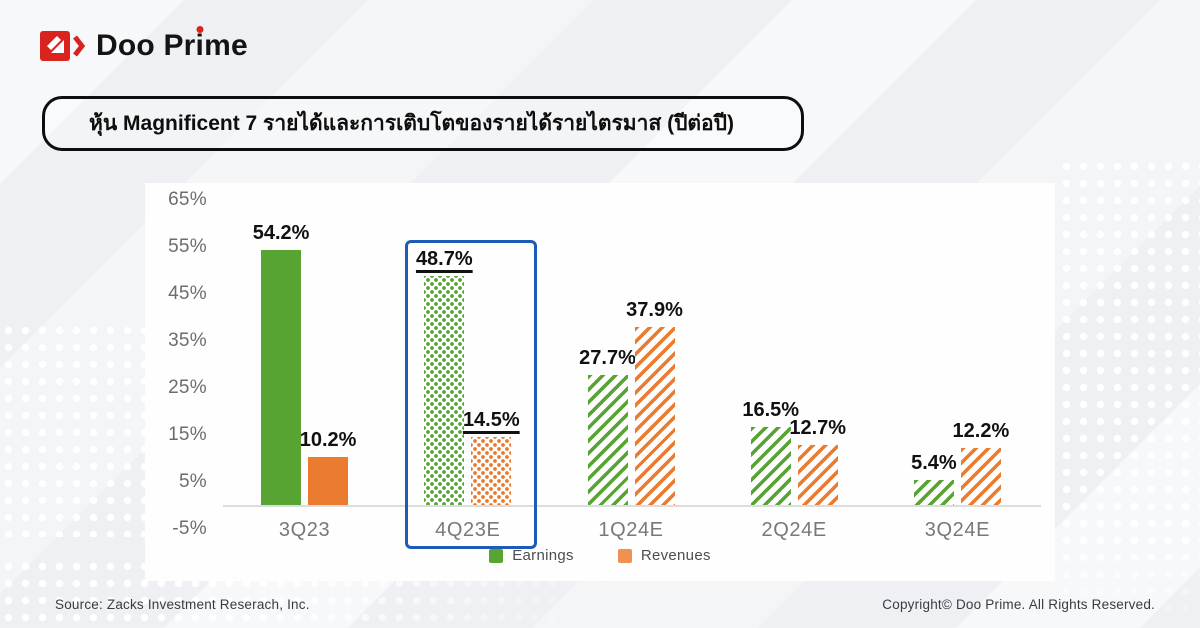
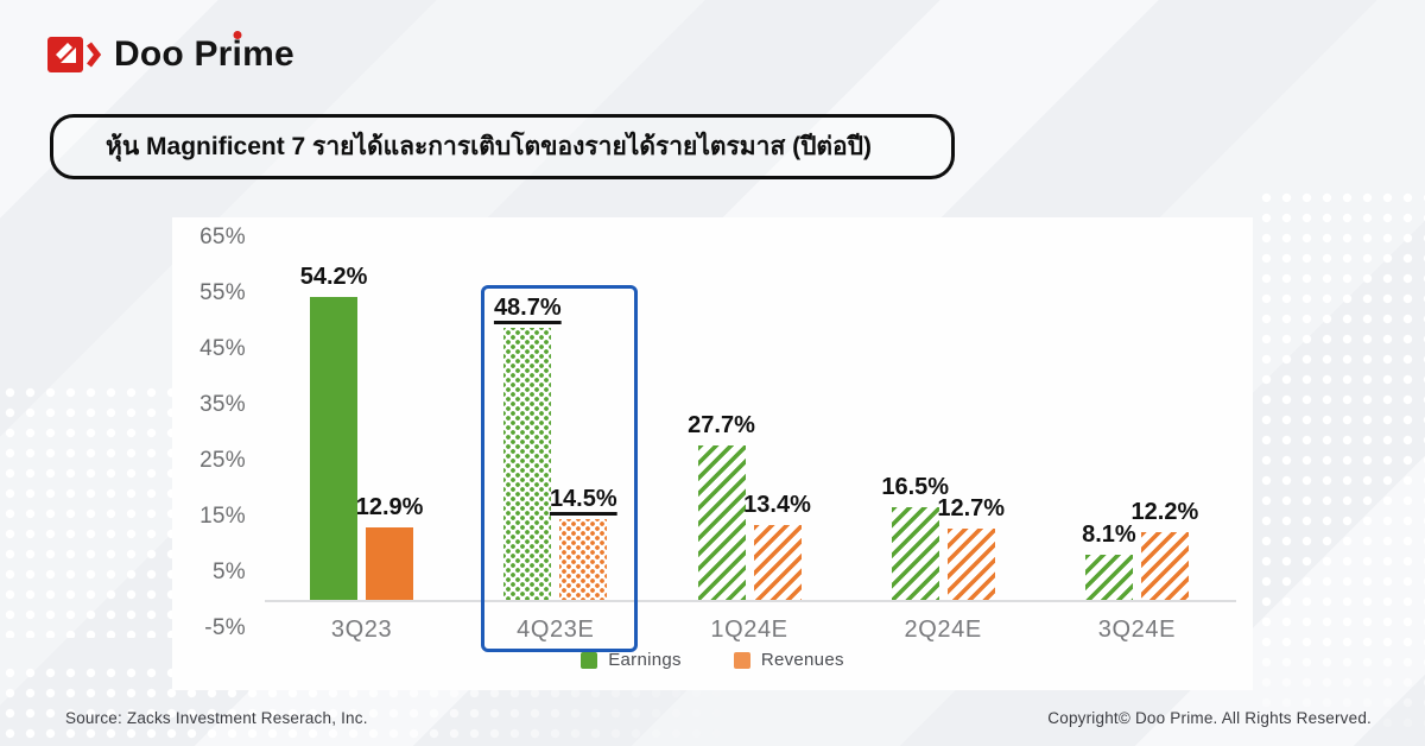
Revenues/3Q23: 10.2% -> 12.9%
Revenues/1Q24E: 37.9% -> 13.4%
Earnings/3Q24E: 5.4% -> 8.1%
